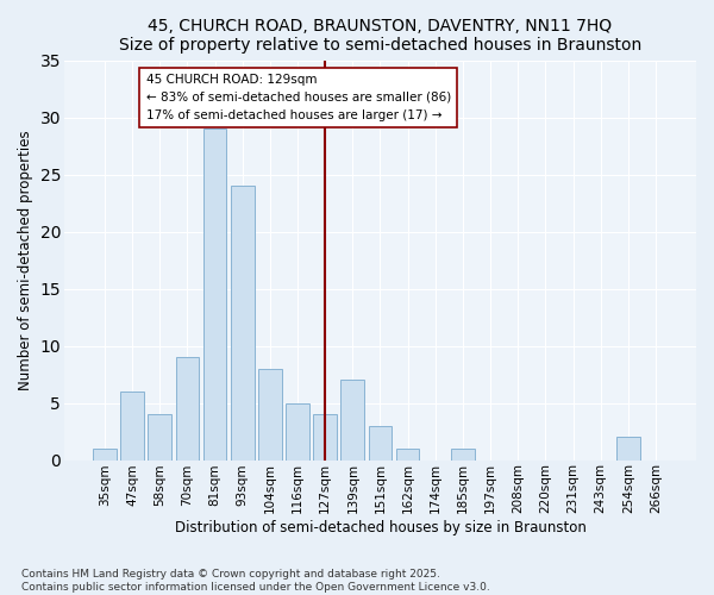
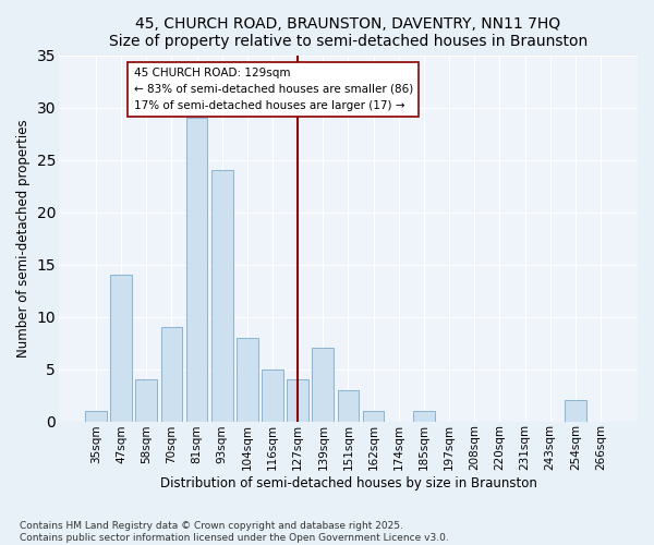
47sqm: 6 -> 14
